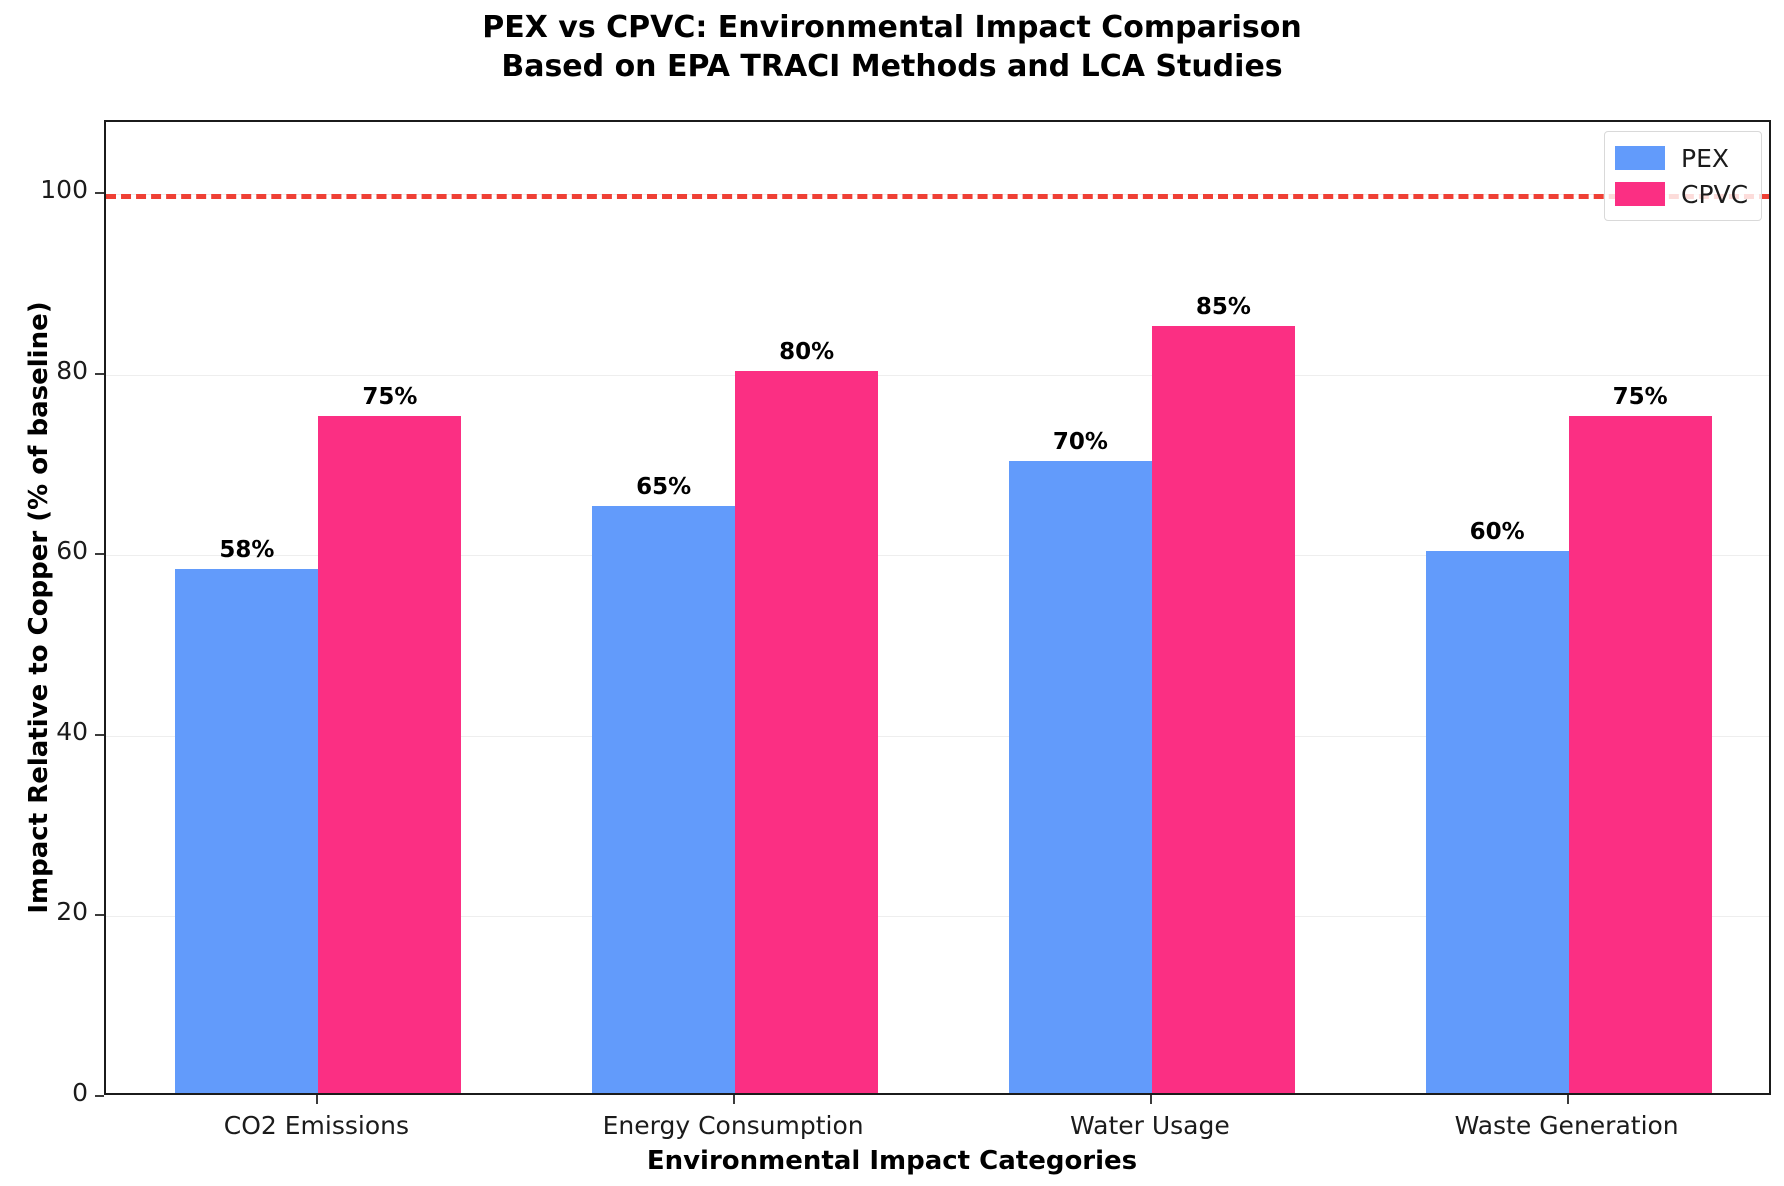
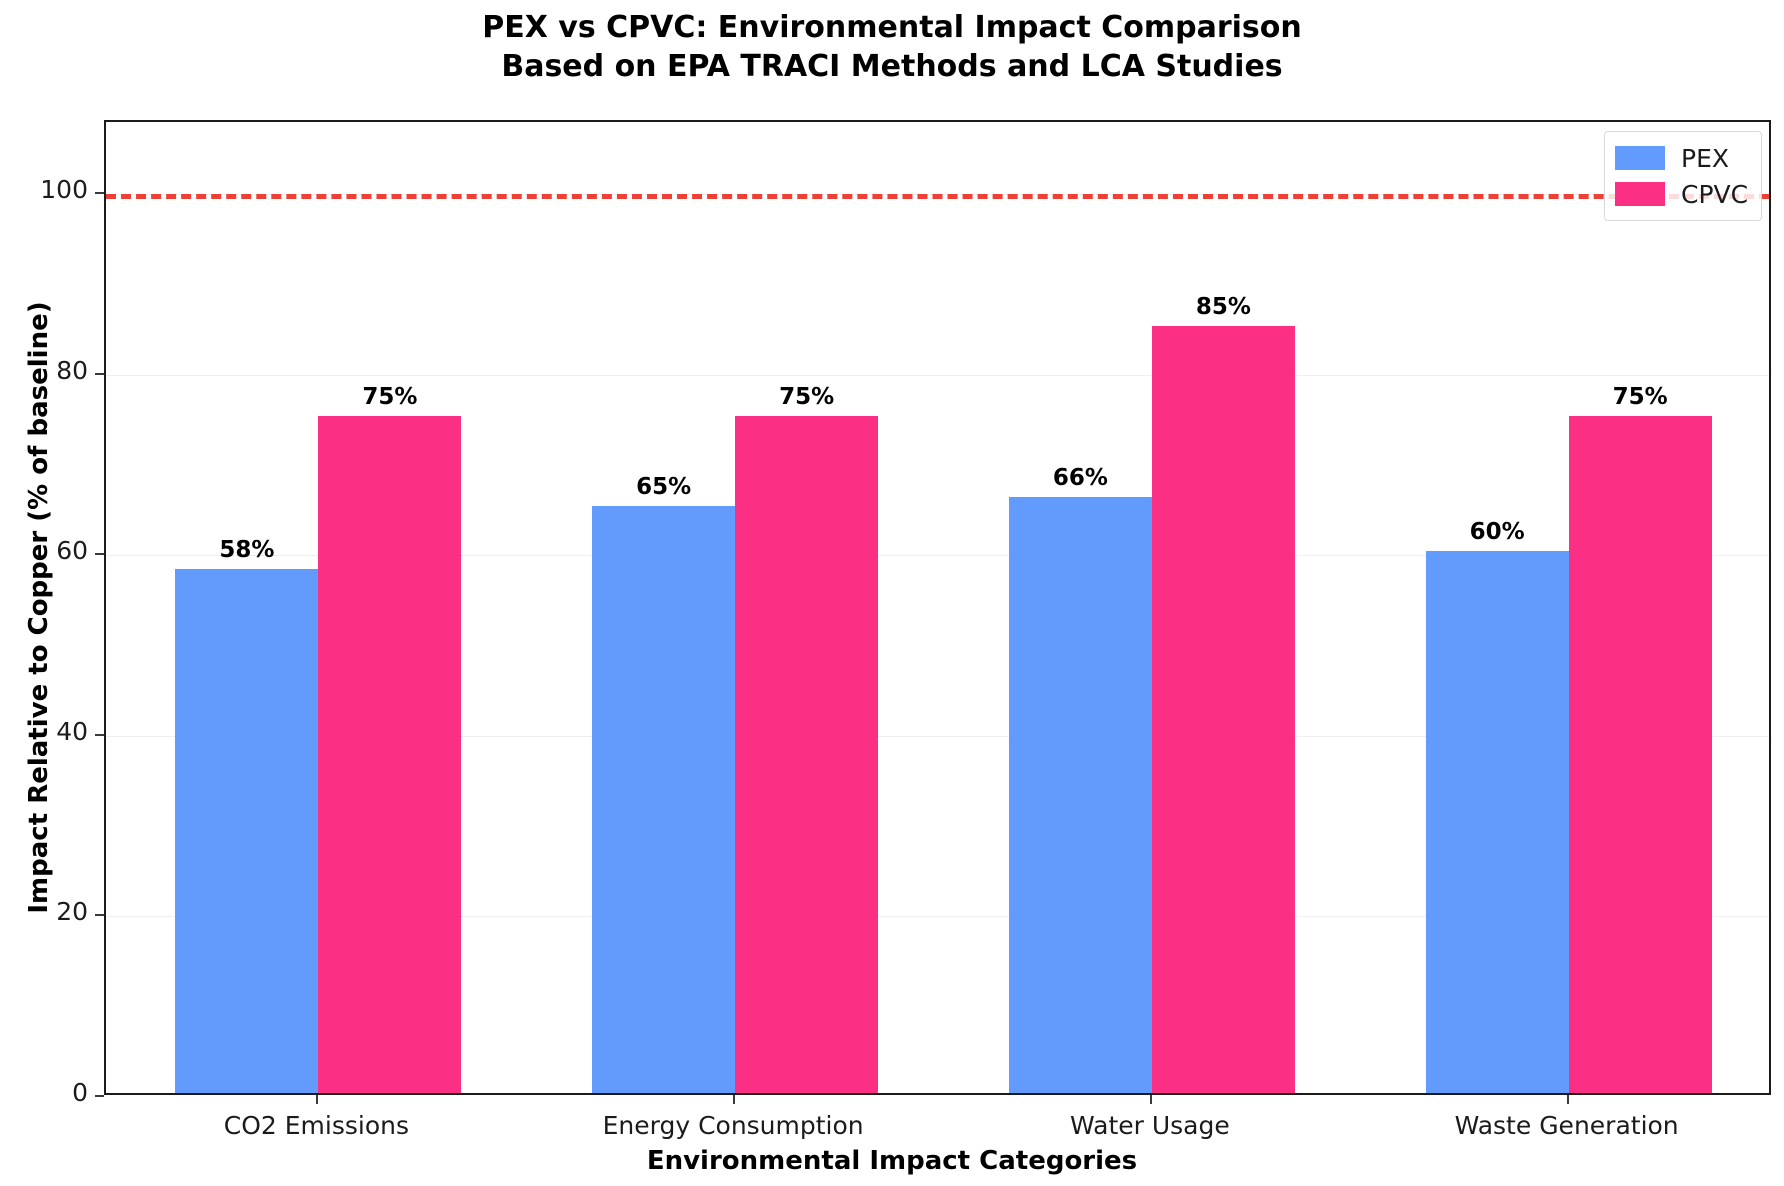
CPVC/Energy Consumption: 80% -> 75%
PEX/Water Usage: 70% -> 66%
